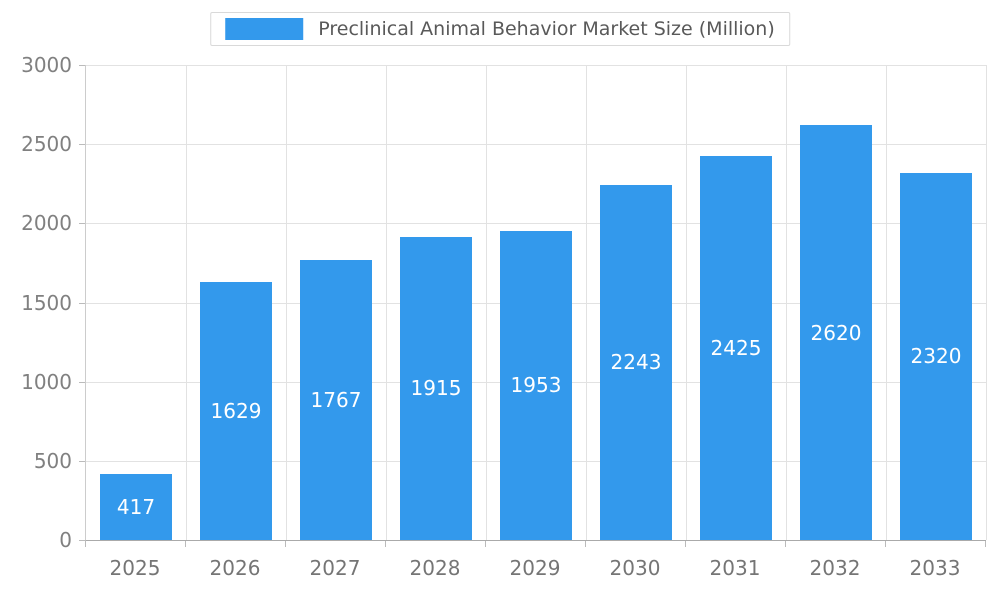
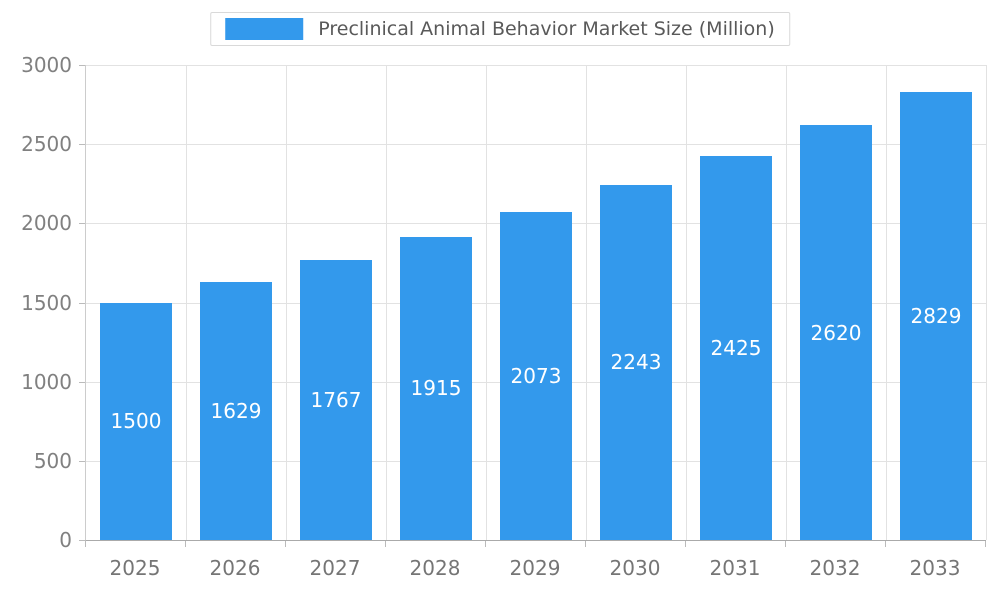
2025: 417 -> 1500
2029: 1953 -> 2073
2033: 2320 -> 2829
